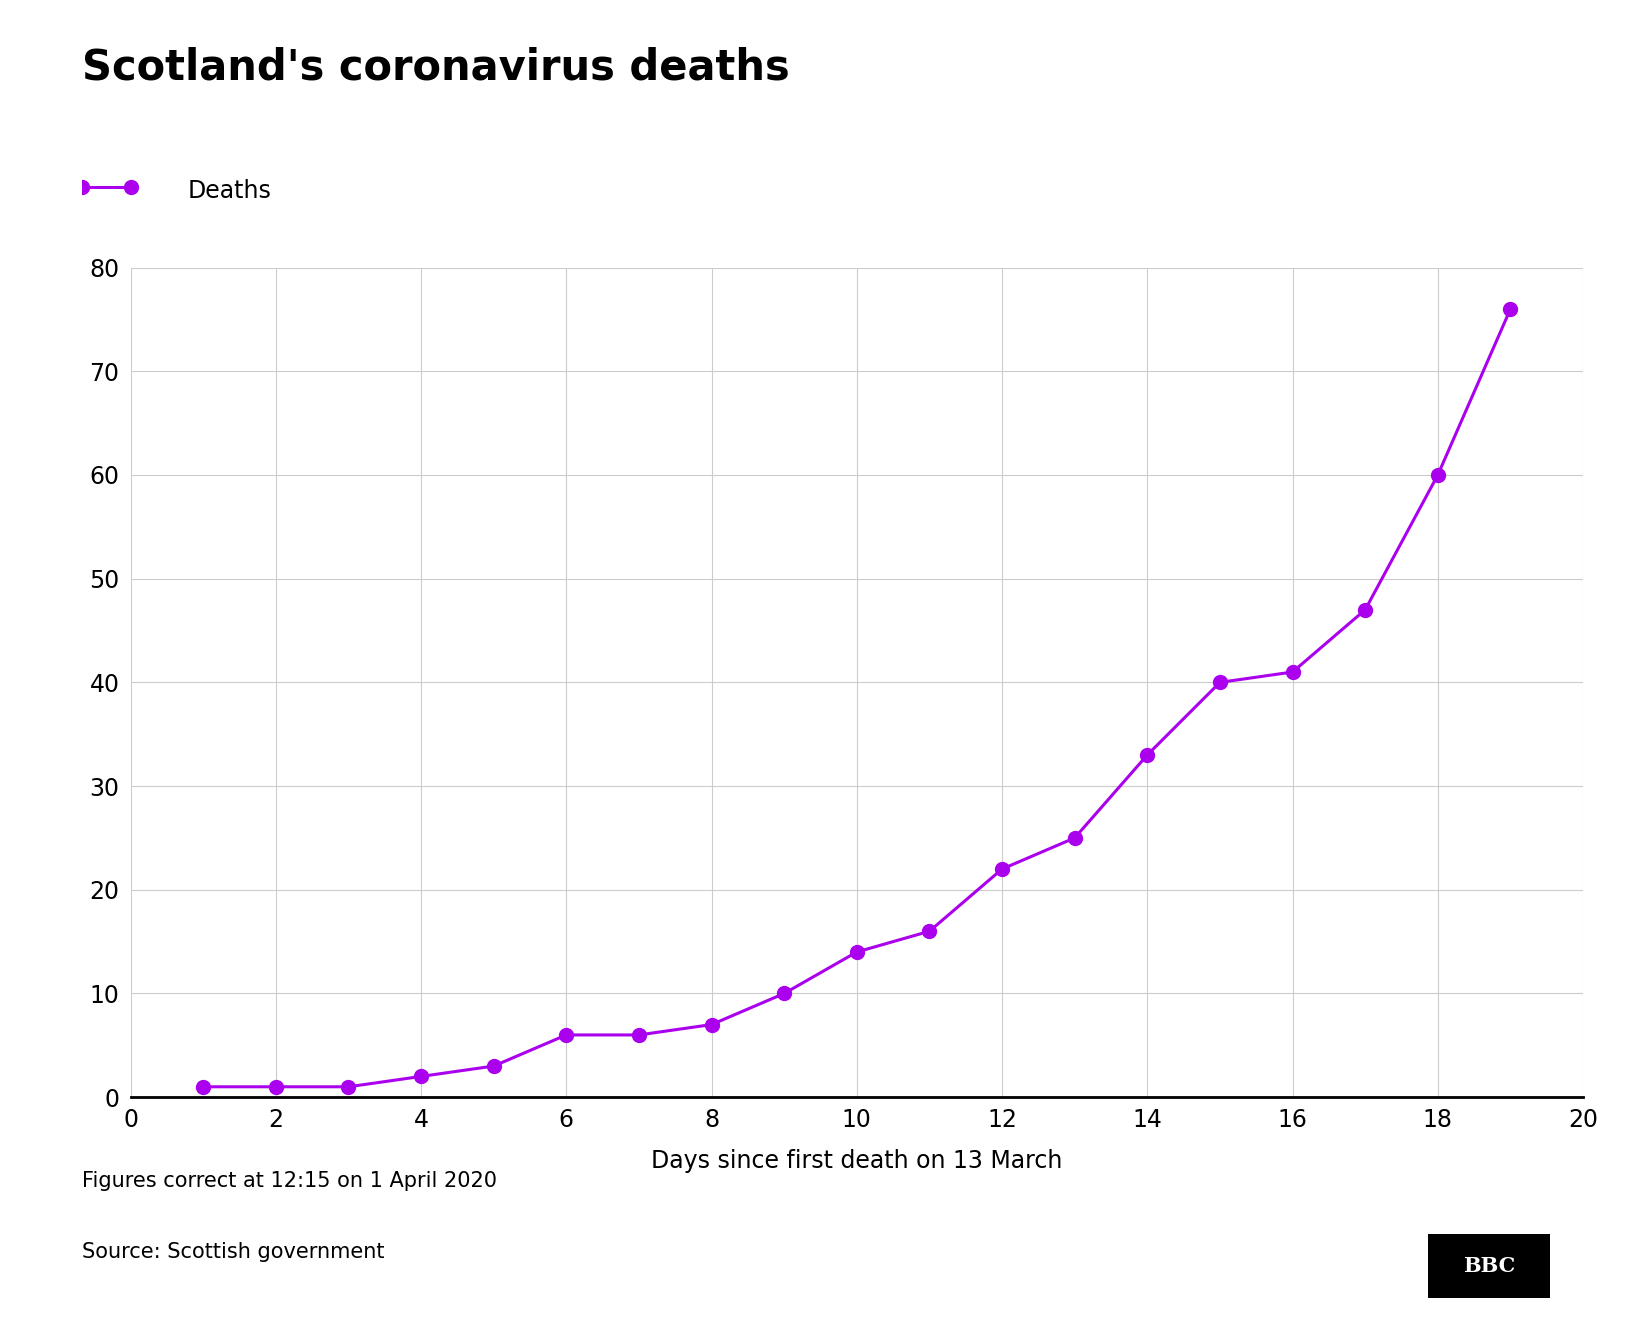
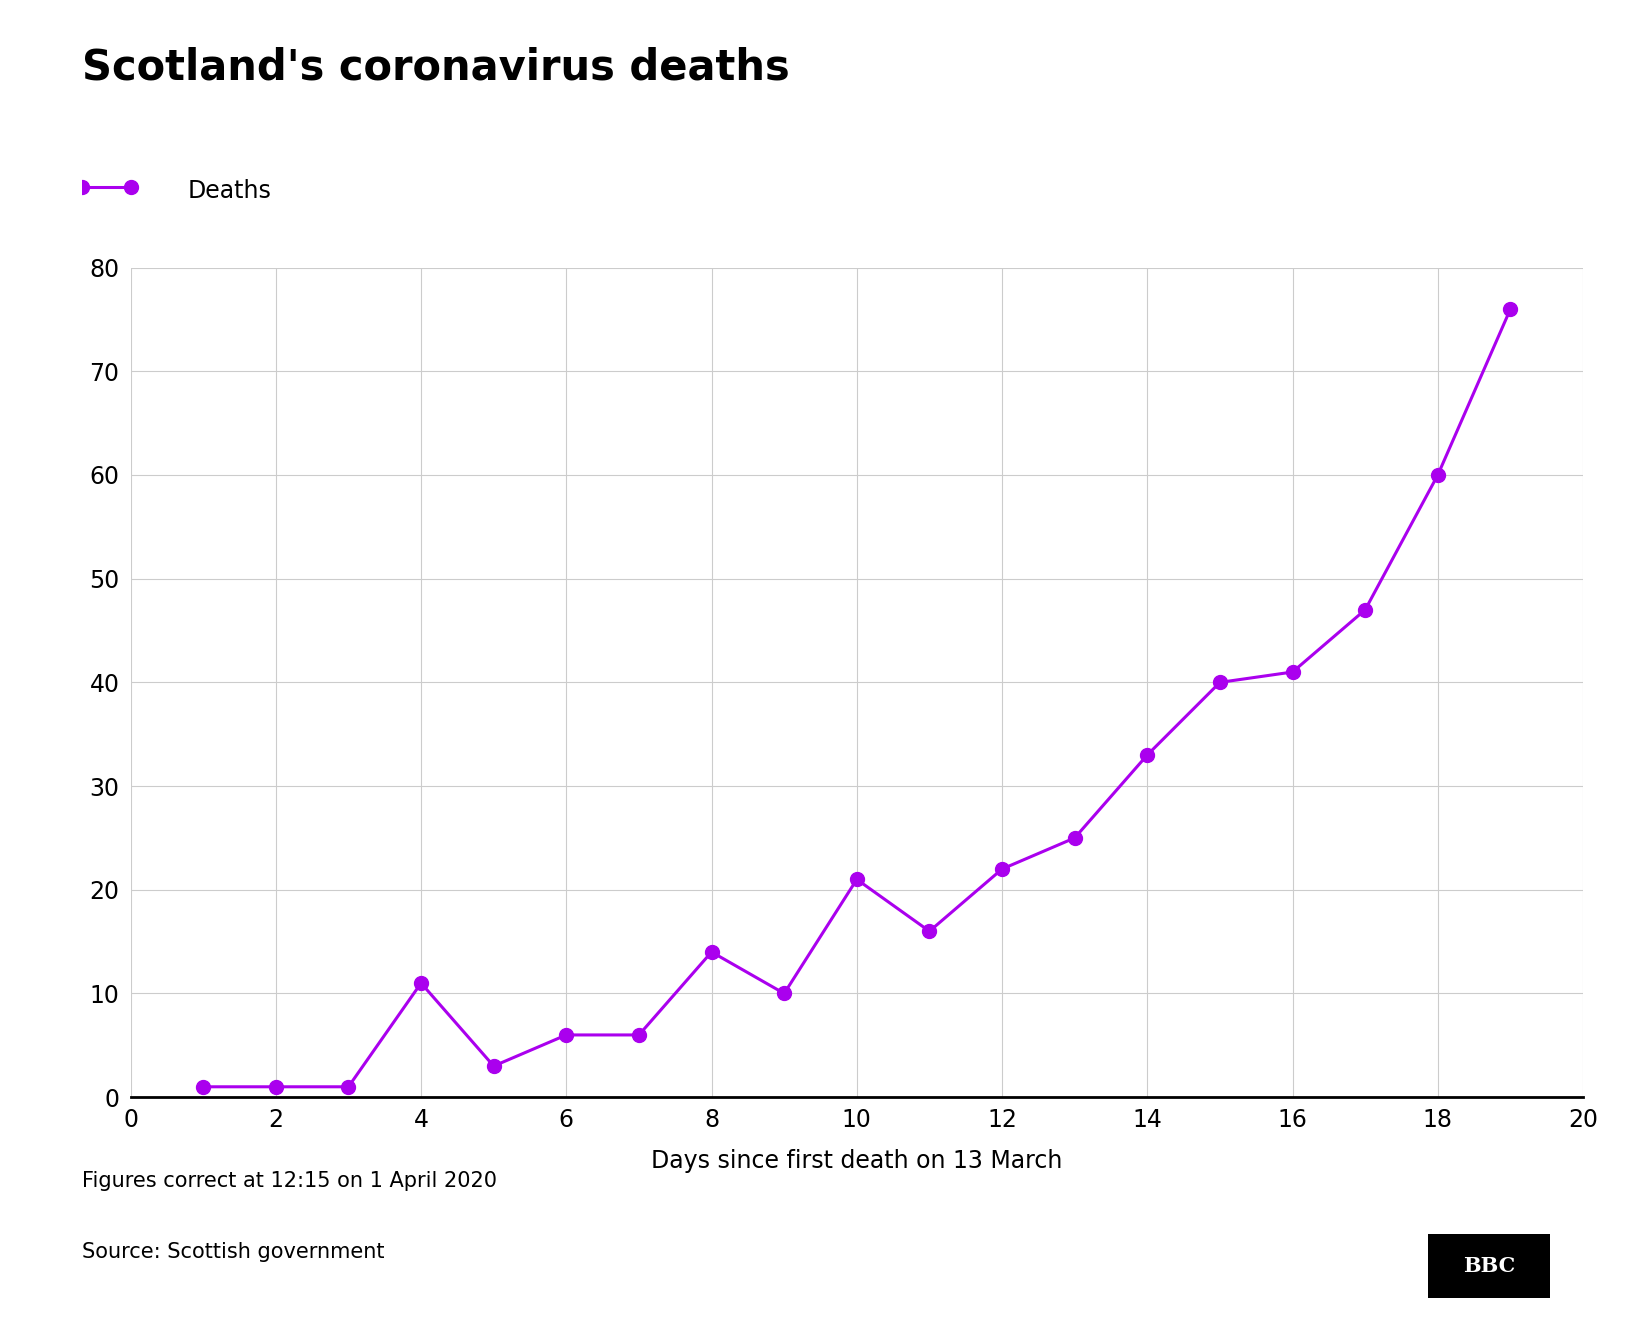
4: 2 -> 11
8: 7 -> 14
10: 14 -> 21
